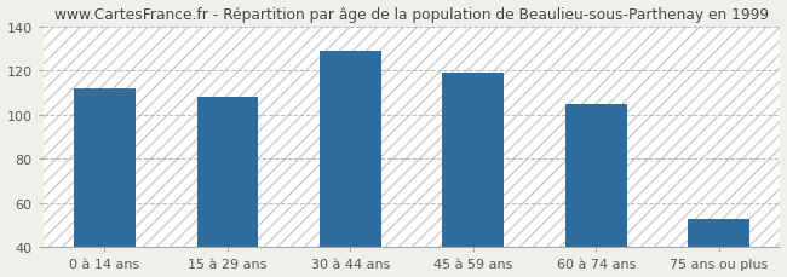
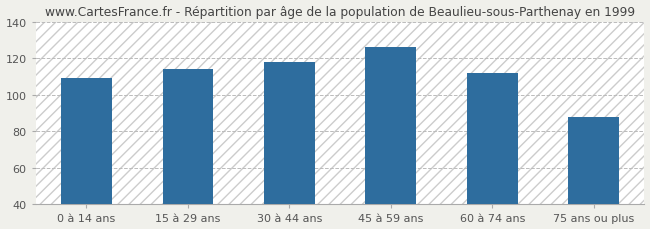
0 à 14 ans: 112 -> 109
15 à 29 ans: 108 -> 114
30 à 44 ans: 129 -> 118
45 à 59 ans: 119 -> 126
60 à 74 ans: 105 -> 112
75 ans ou plus: 53 -> 88
